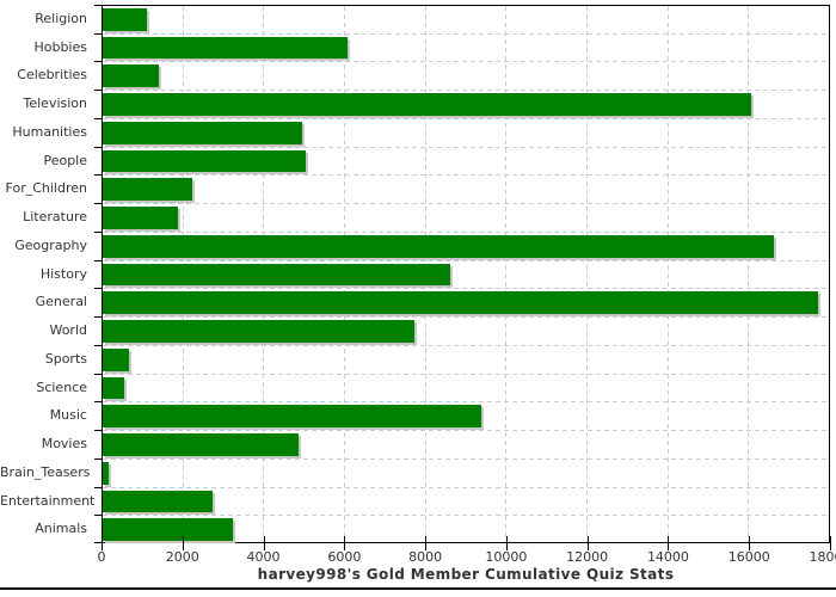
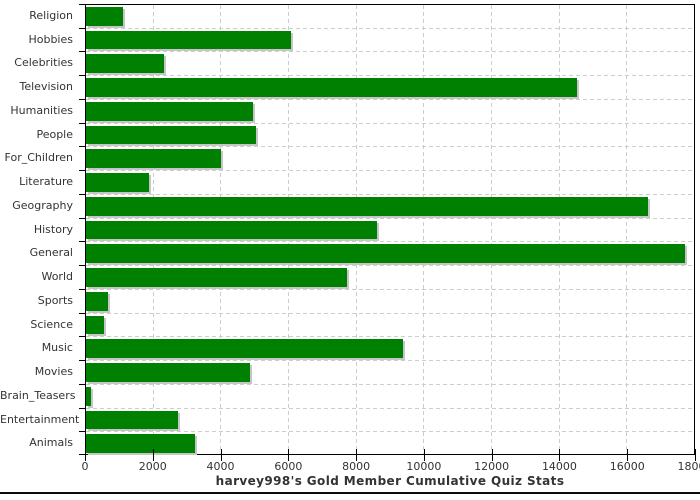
Celebrities: 1400 -> 2300
Television: 16100 -> 14500
For_Children: 2200 -> 4000
